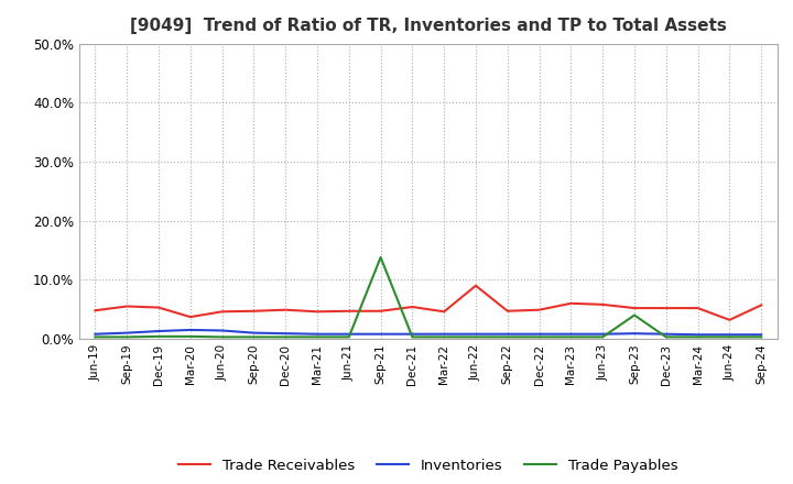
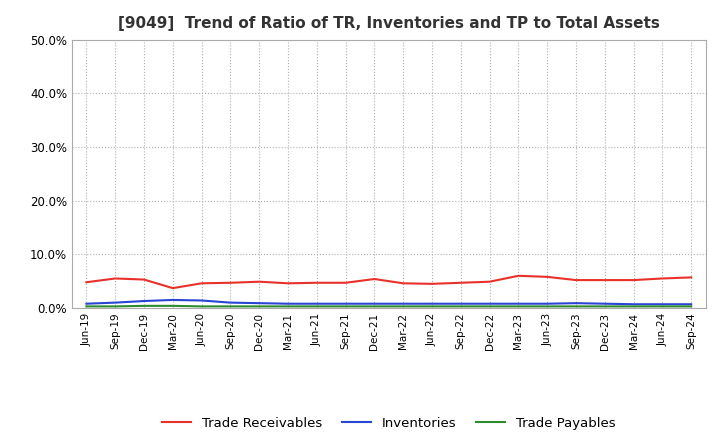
Trade Payables/Sep-21: 13.8% -> 0.3%
Trade Receivables/Jun-22: 9.0% -> 4.5%
Trade Payables/Sep-23: 4.0% -> 0.3%
Trade Receivables/Jun-24: 3.2% -> 5.5%
